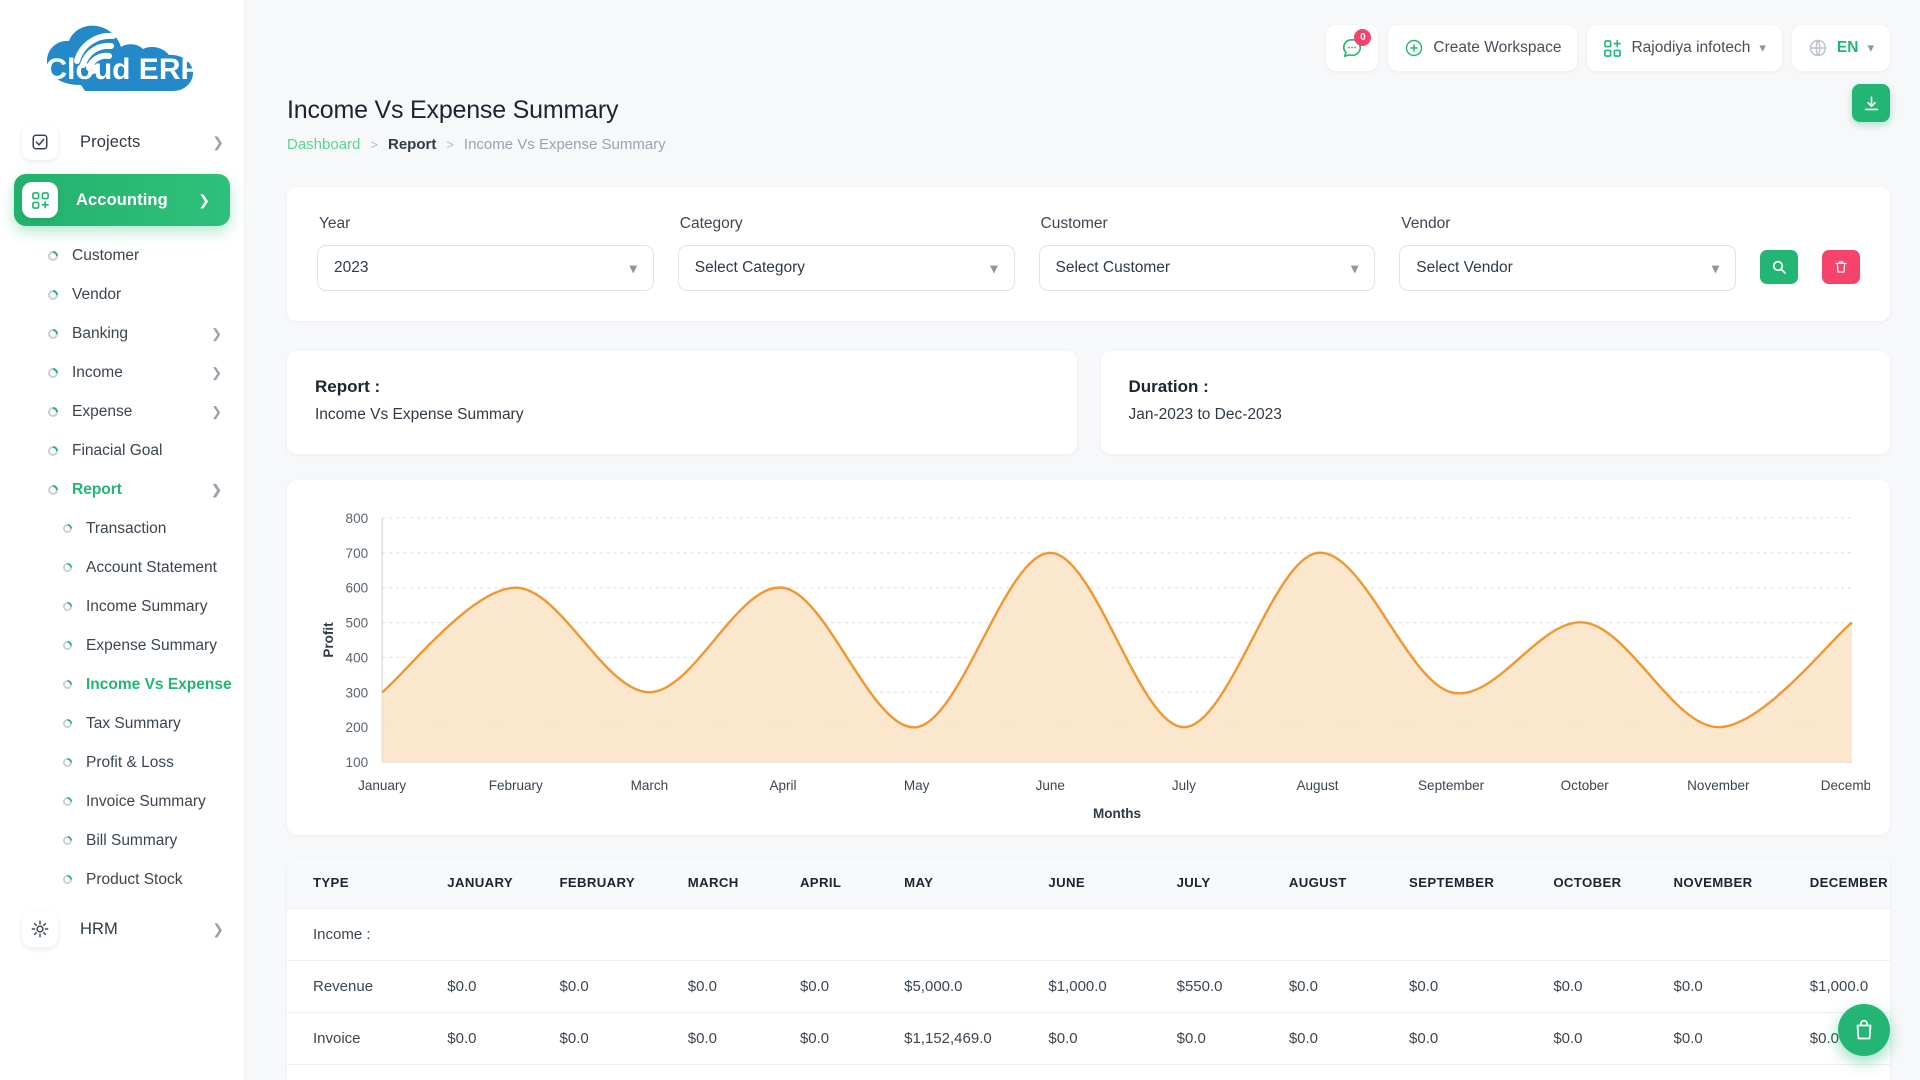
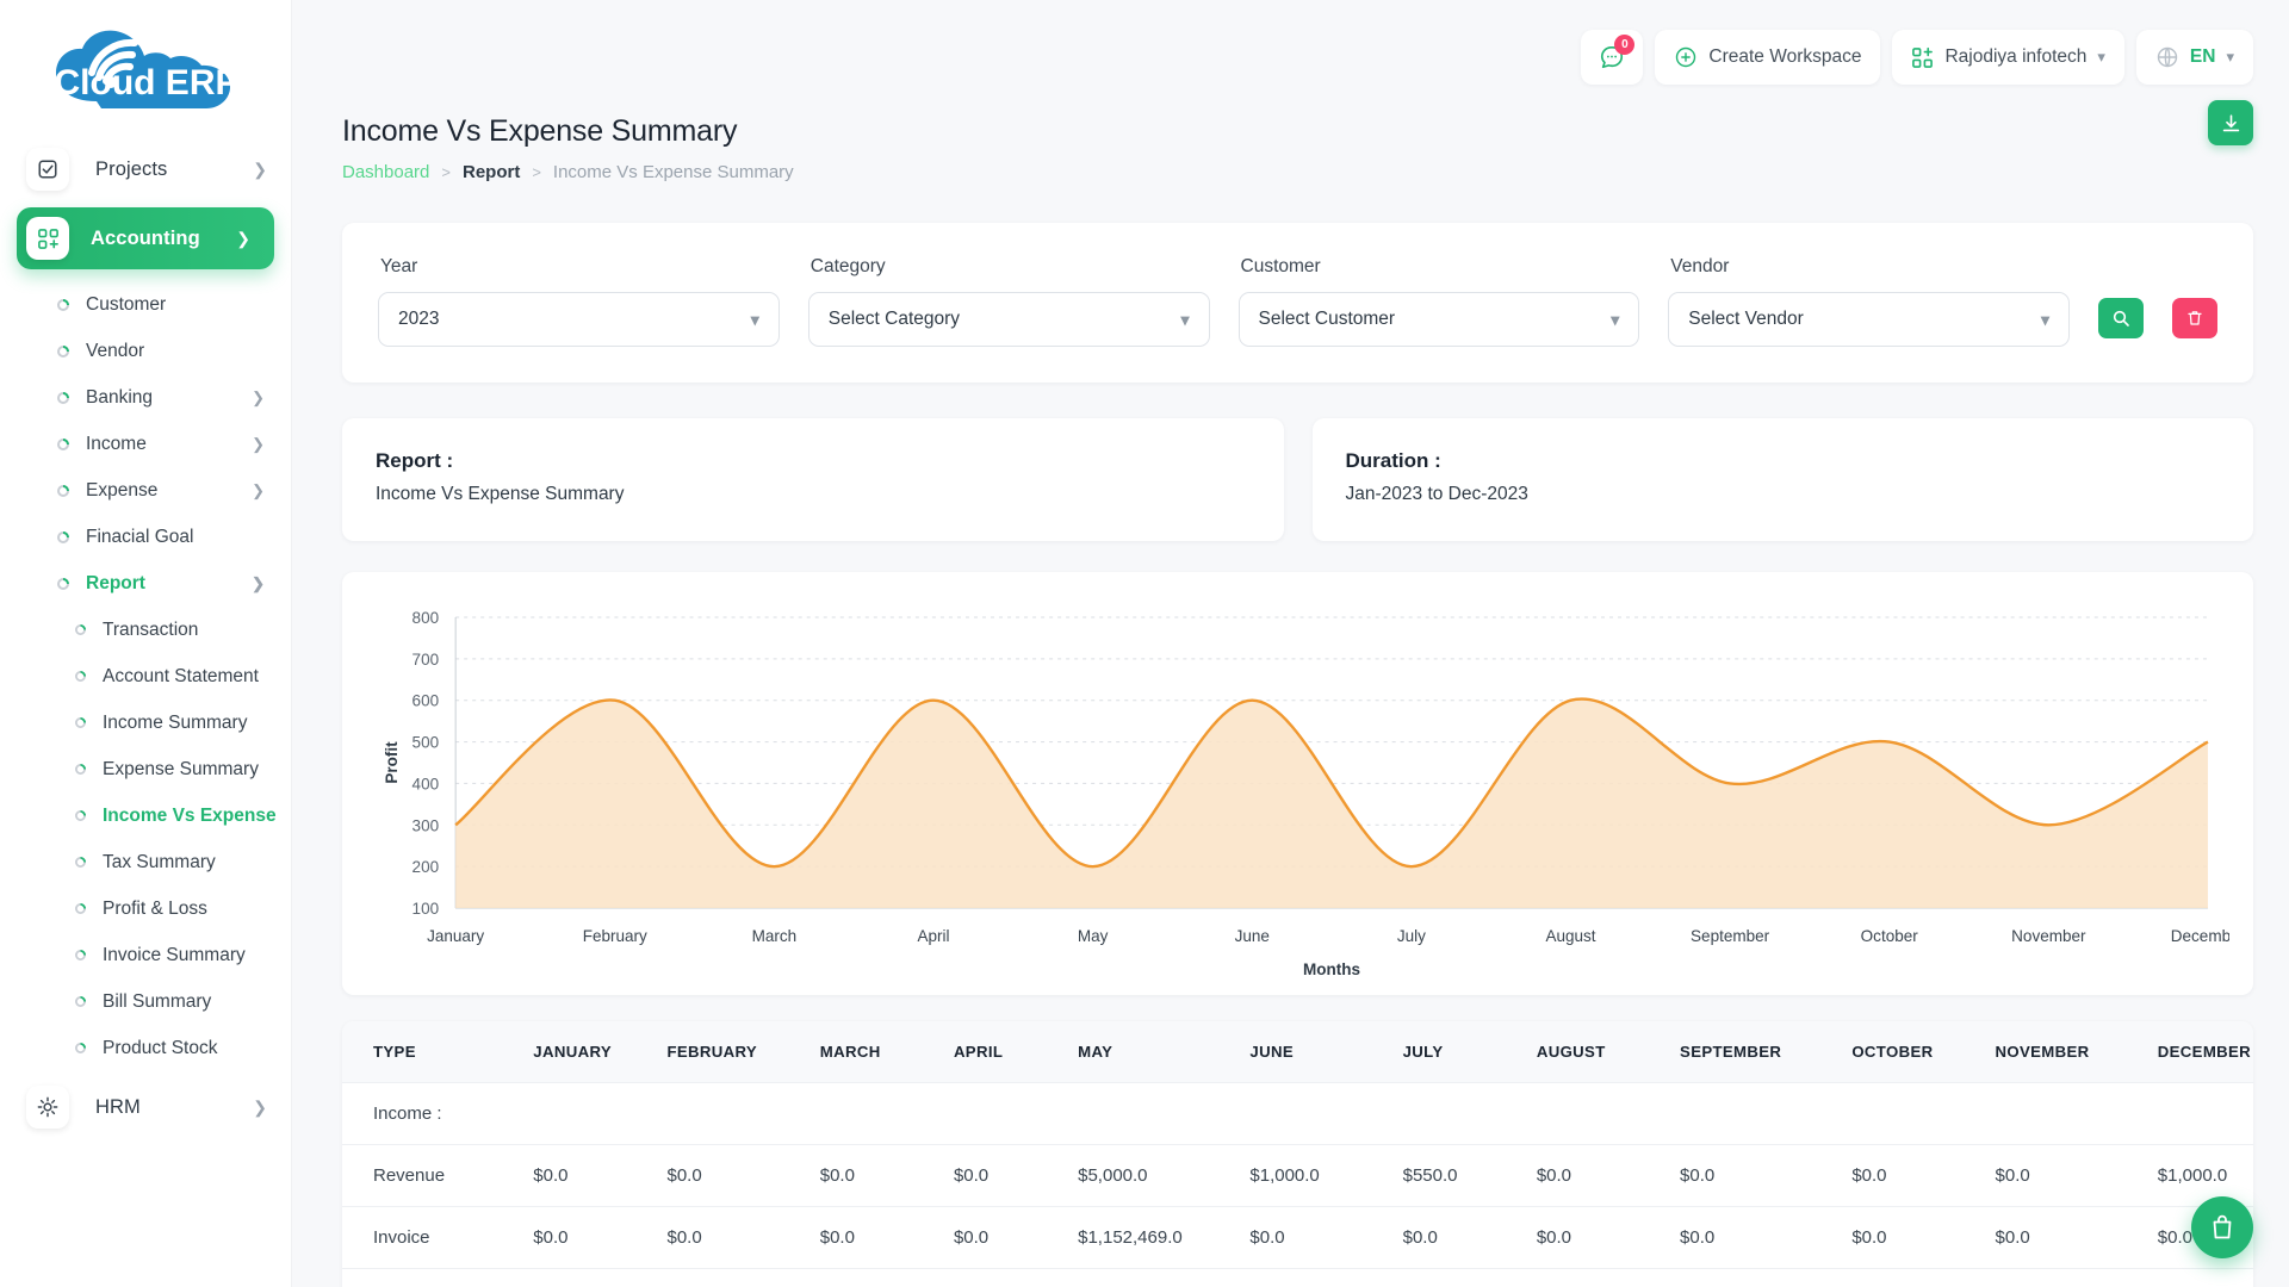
March: 300 -> 200
June: 700 -> 600
August: 700 -> 600
September: 300 -> 400
November: 200 -> 300
